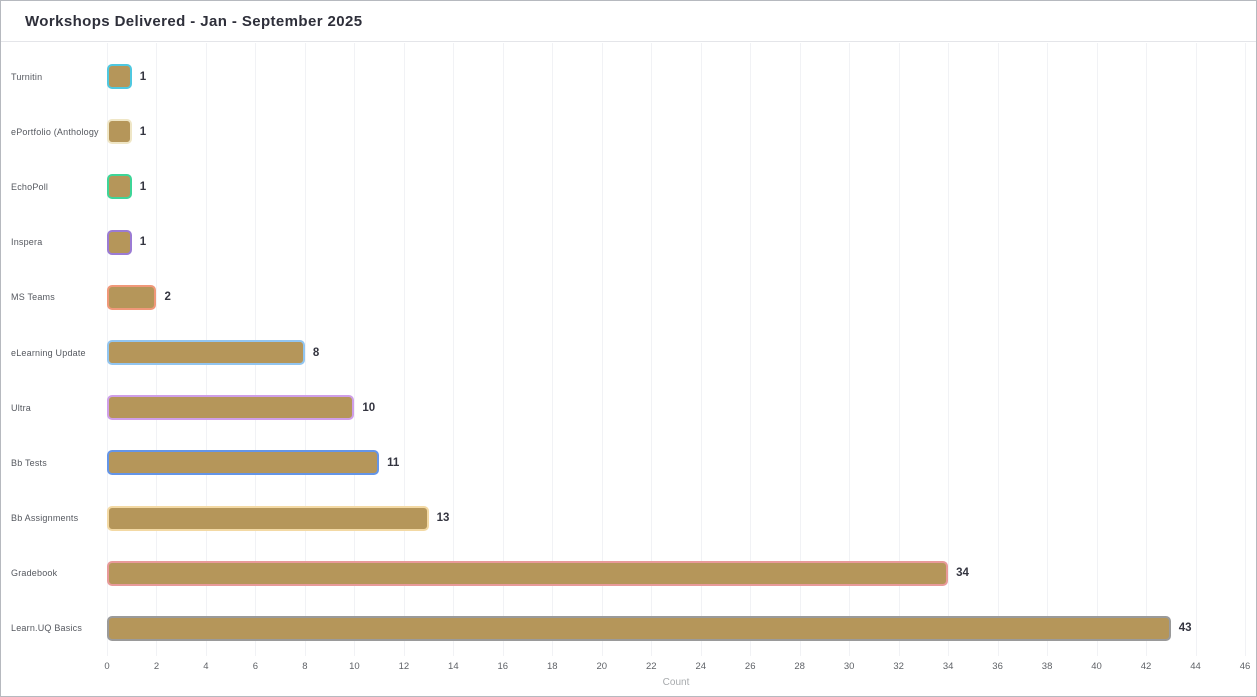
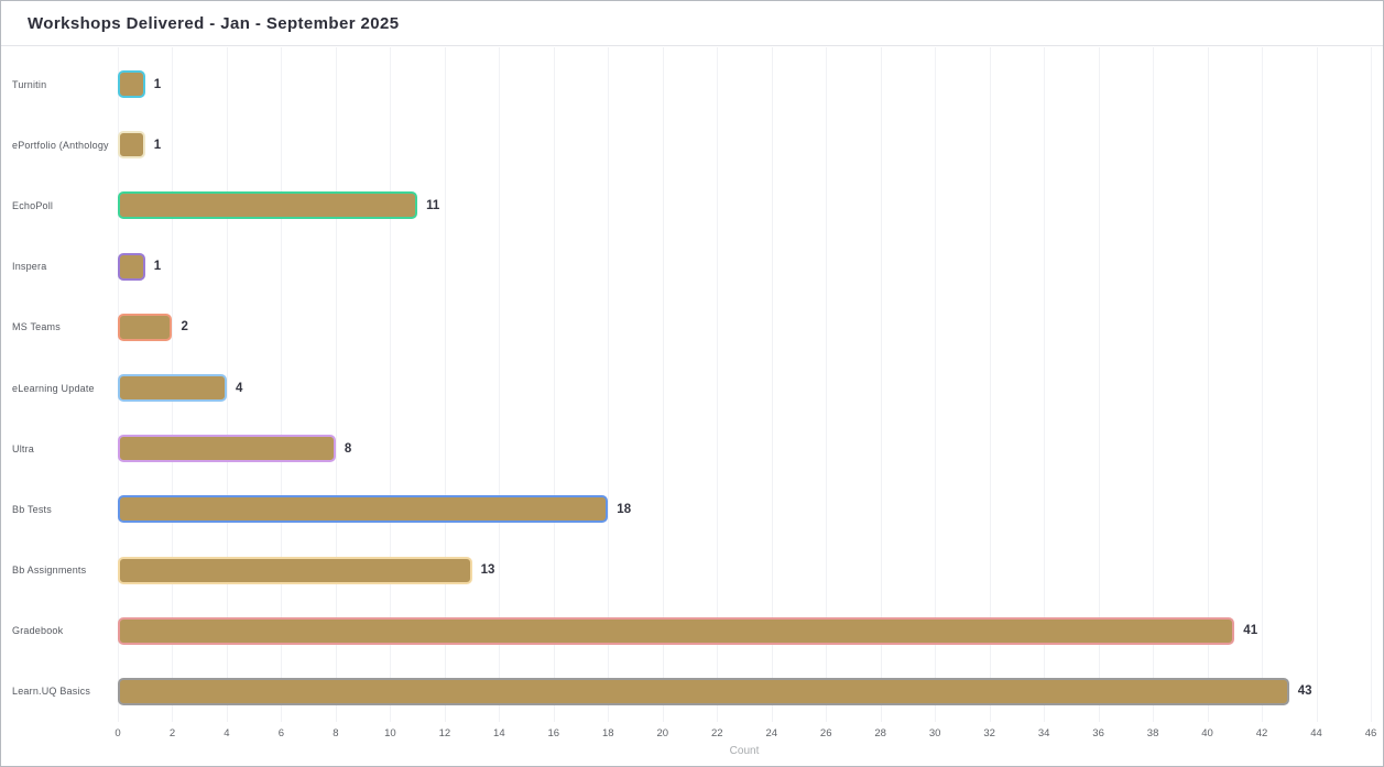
EchoPoll: 1 -> 11
eLearning Update: 8 -> 4
Ultra: 10 -> 8
Bb Tests: 11 -> 18
Gradebook: 34 -> 41
